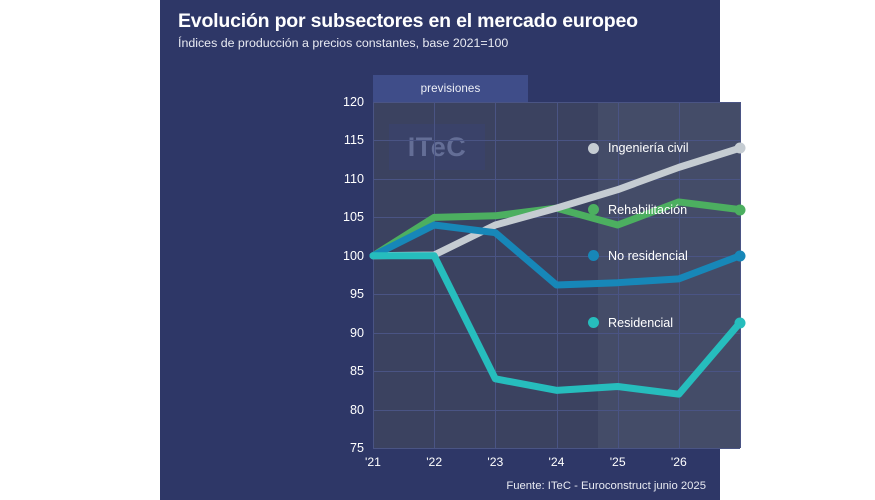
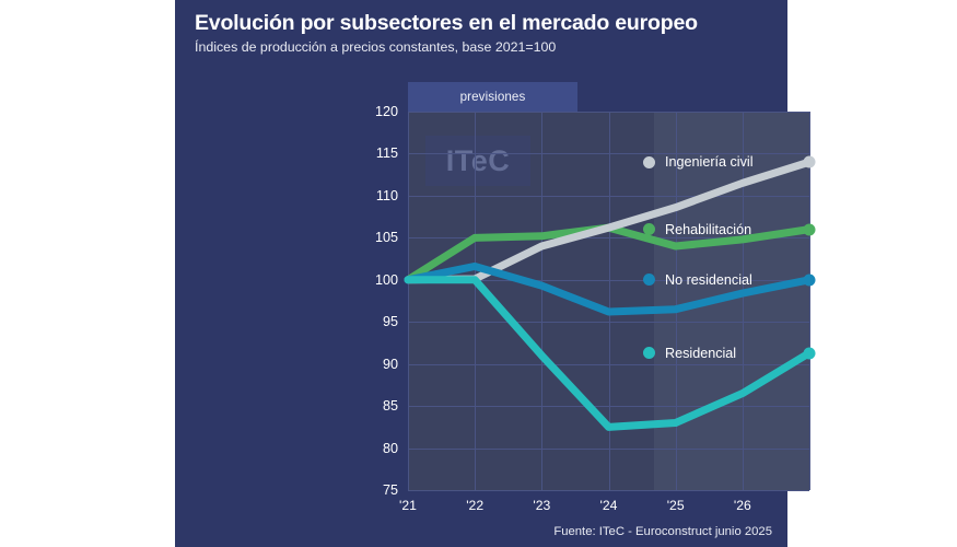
No residencial/'22: 104 -> 102
No residencial/'23: 103 -> 99
Residencial/'23: 84 -> 91
Rehabilitación/'26: 107 -> 105
No residencial/'26: 97 -> 98
Residencial/'26: 82 -> 86
